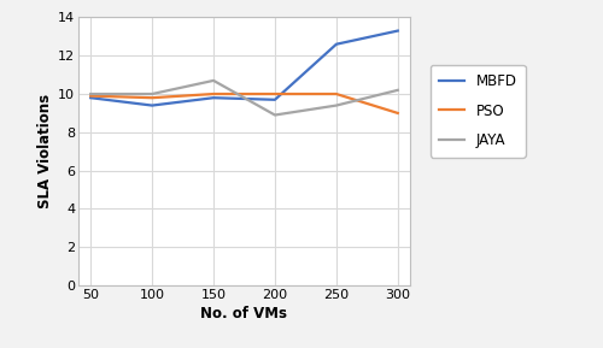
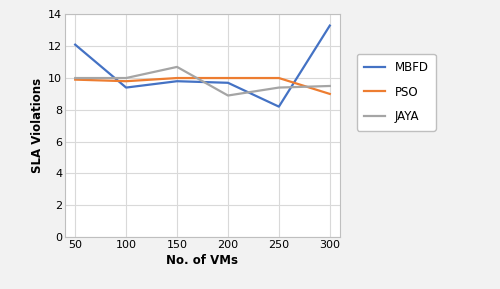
MBFD/50: 9.8 -> 12.1
MBFD/250: 12.6 -> 8.2
JAYA/300: 10.2 -> 9.5
